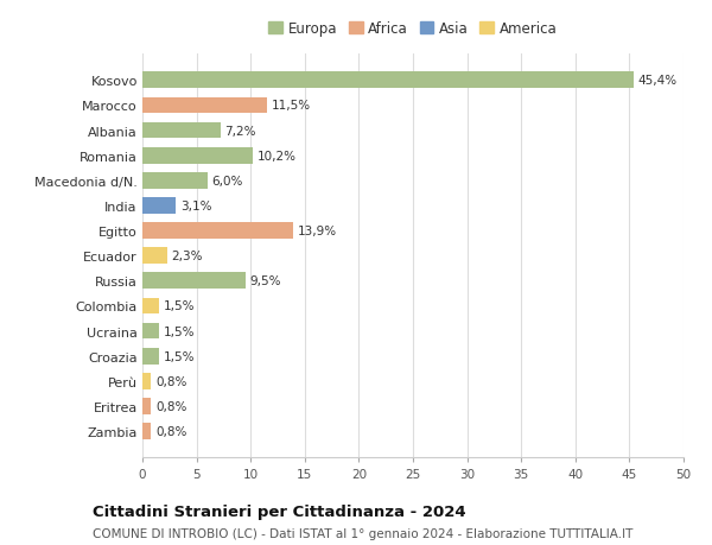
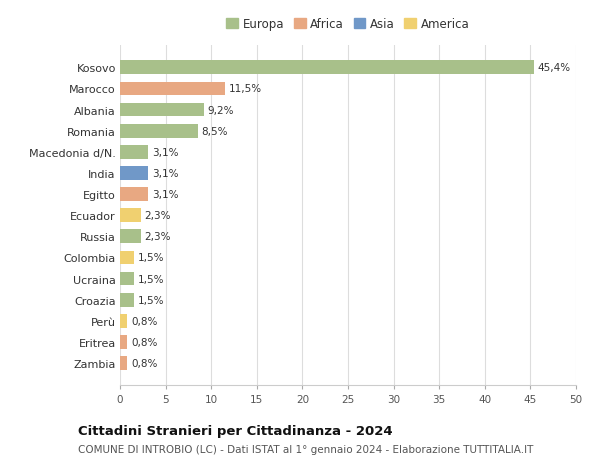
Albania: 7,2% -> 9,2%
Romania: 10,2% -> 8,5%
Macedonia d/N.: 6,0% -> 3,1%
Egitto: 13,9% -> 3,1%
Russia: 9,5% -> 2,3%
